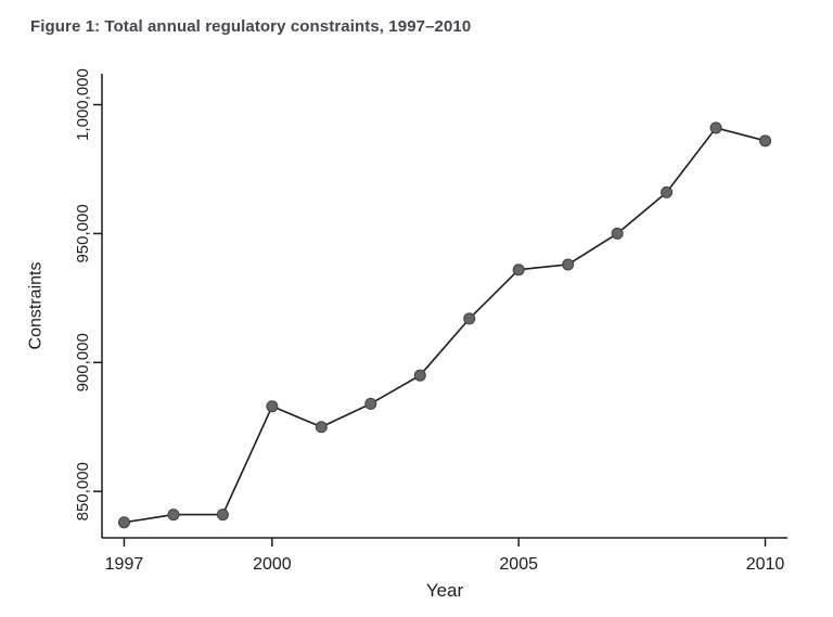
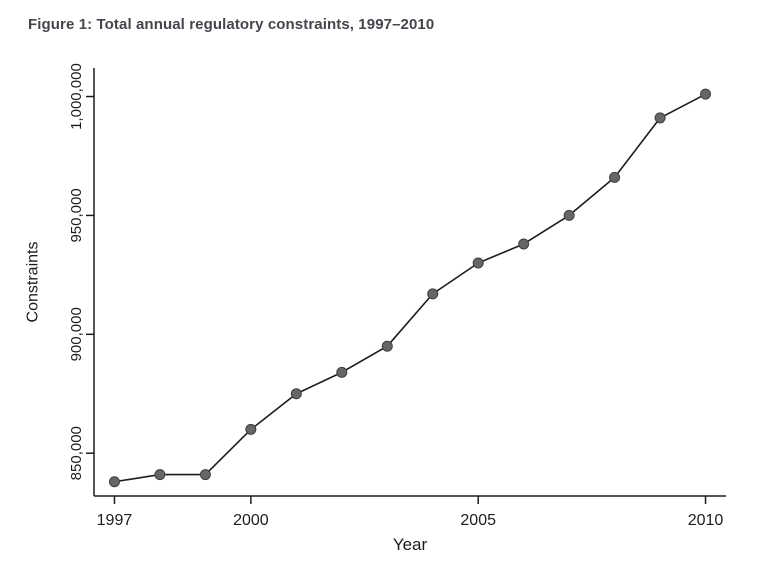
2000: 883000 -> 860000
2005: 936000 -> 930000
2010: 986000 -> 1001000
